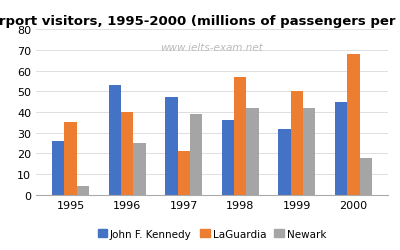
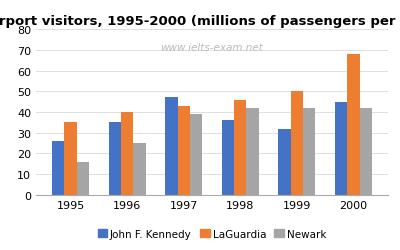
Newark/1995: 4 -> 16
John F. Kennedy/1996: 53 -> 35
LaGuardia/1997: 21 -> 43
LaGuardia/1998: 57 -> 46
Newark/2000: 18 -> 42
